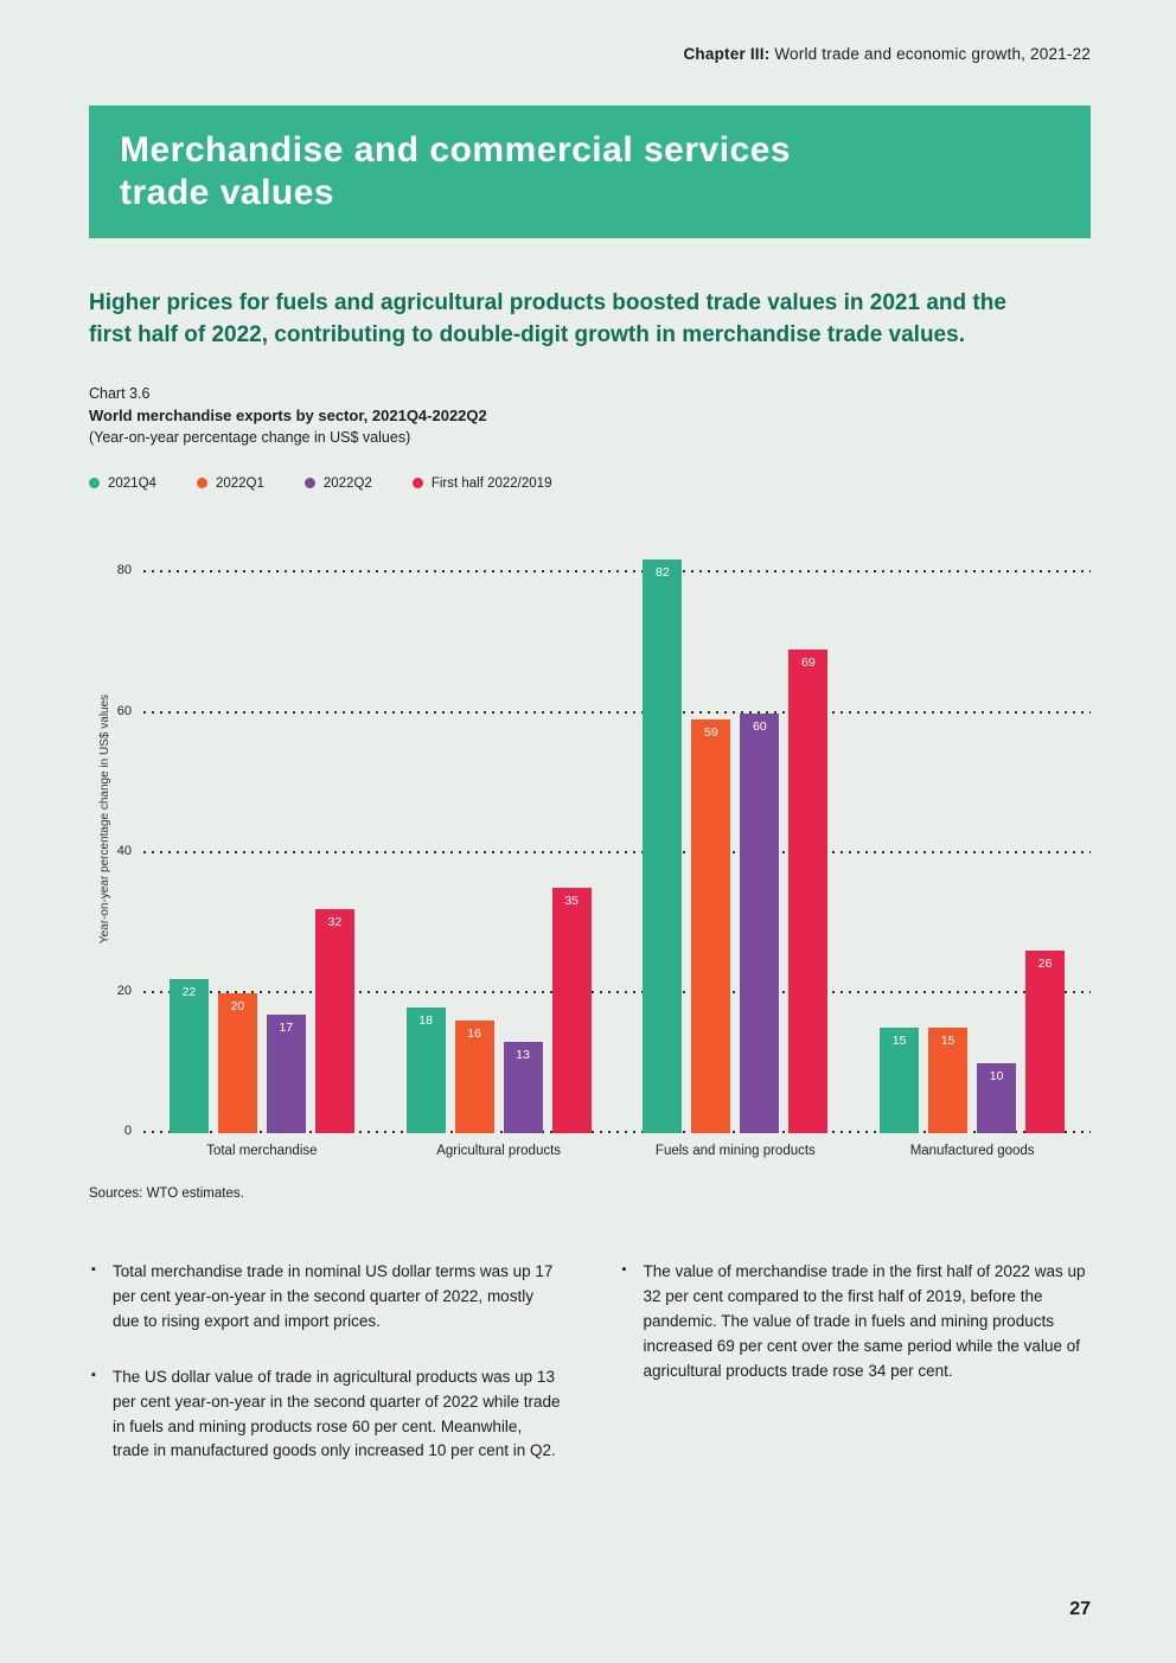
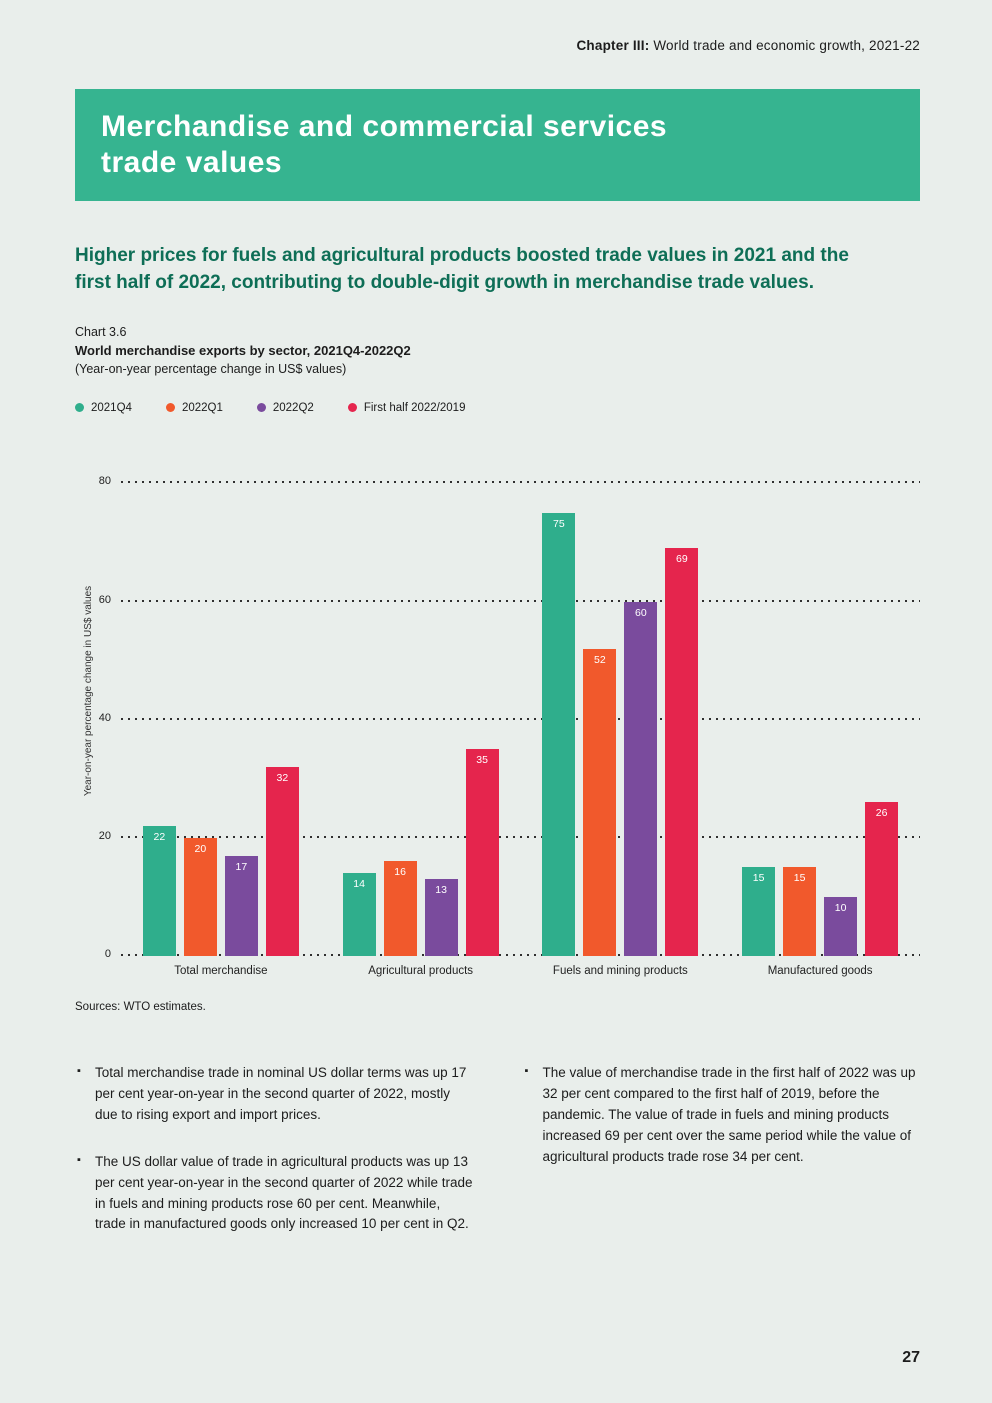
2021Q4/Agricultural products: 18 -> 14
2021Q4/Fuels and mining products: 82 -> 75
2022Q1/Fuels and mining products: 59 -> 52
